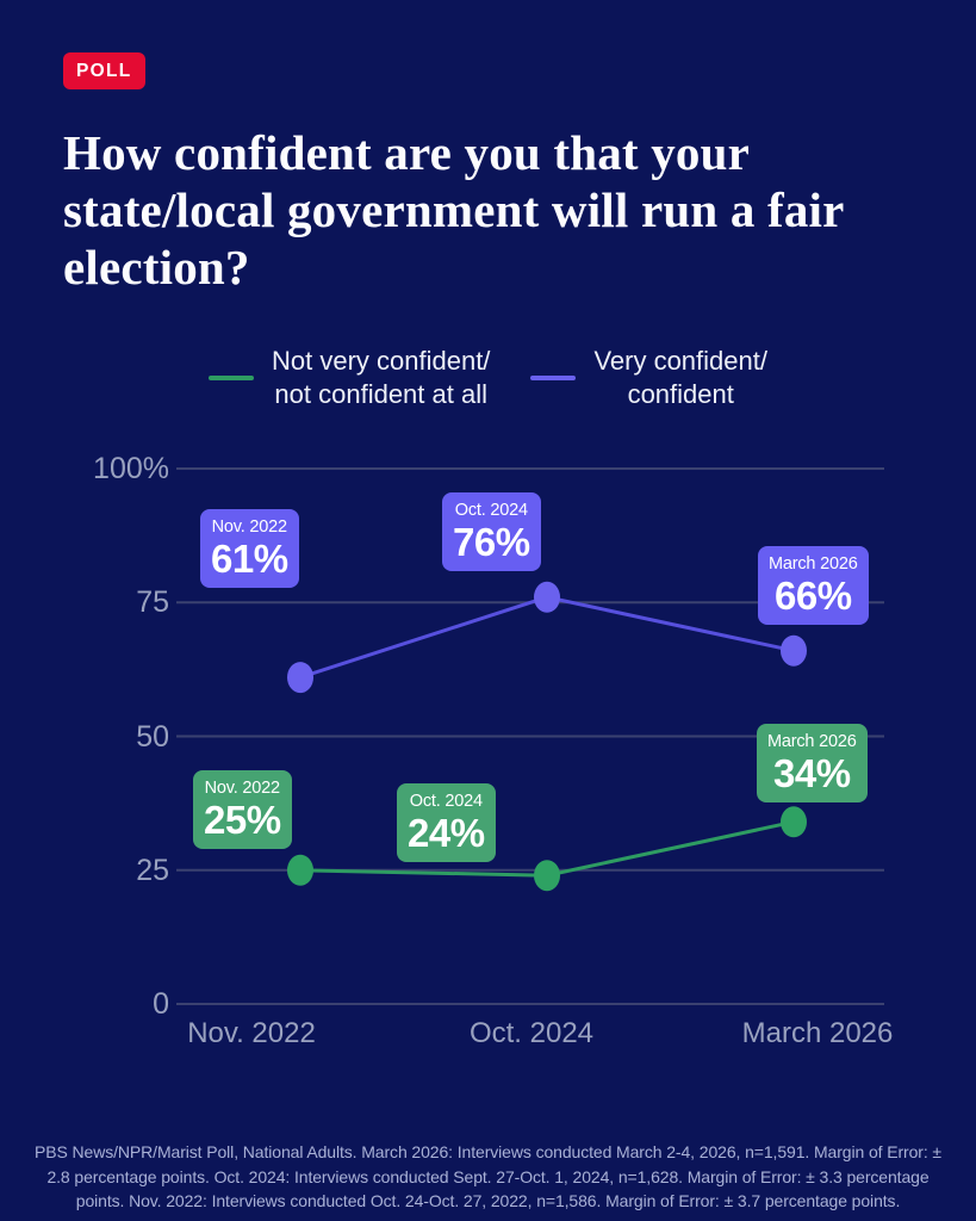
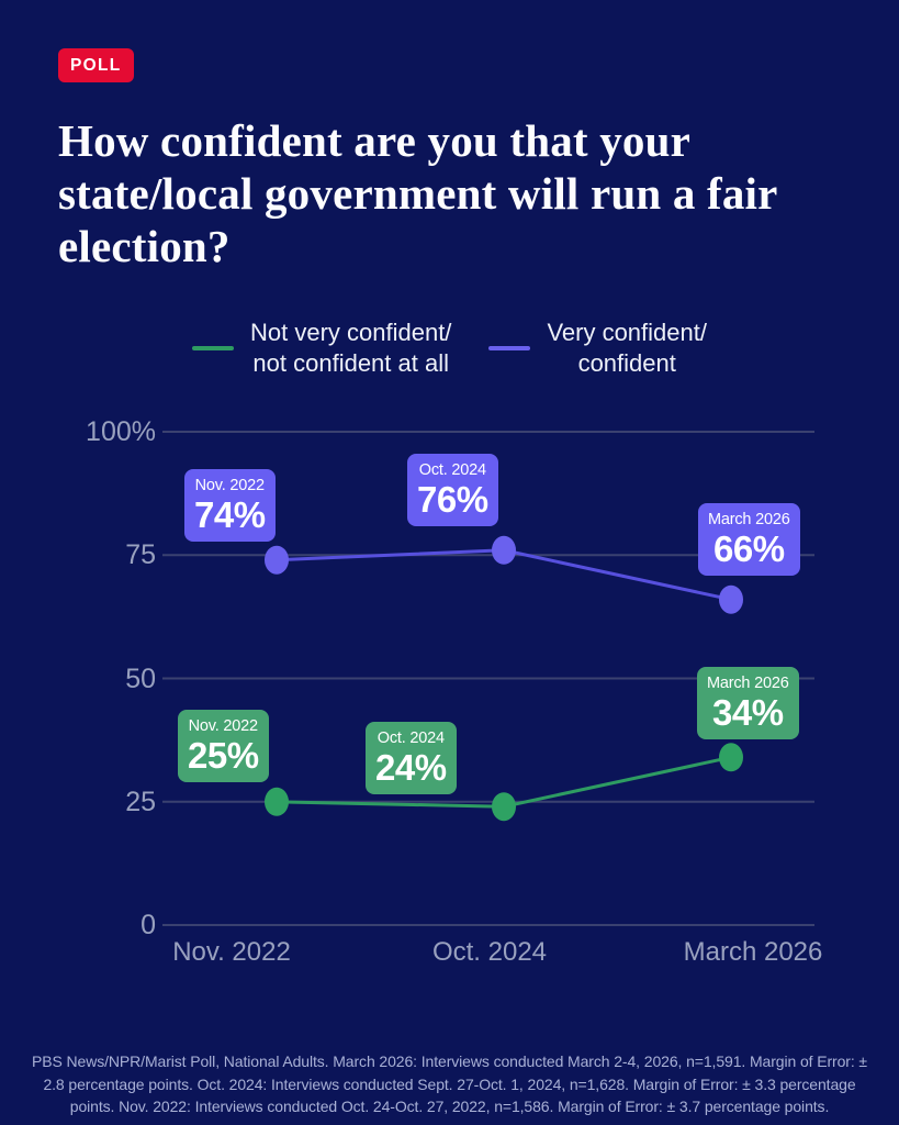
Very confident/confident/Nov. 2022: 61% -> 74%
